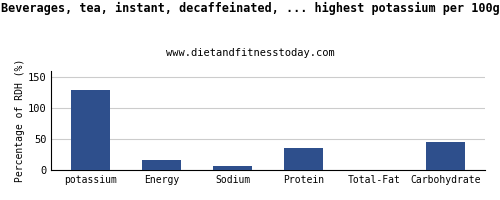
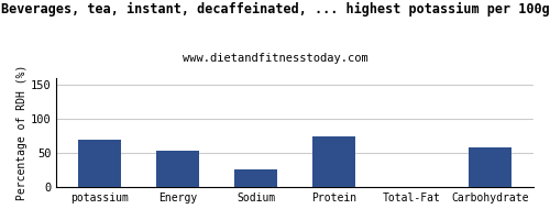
potassium: 130 -> 70
Energy: 16 -> 54
Sodium: 6 -> 26
Protein: 36 -> 74
Carbohydrate: 45 -> 58
